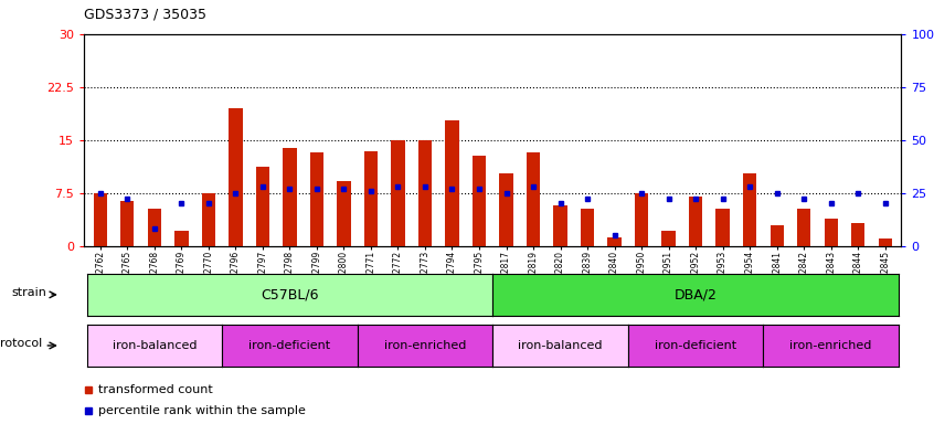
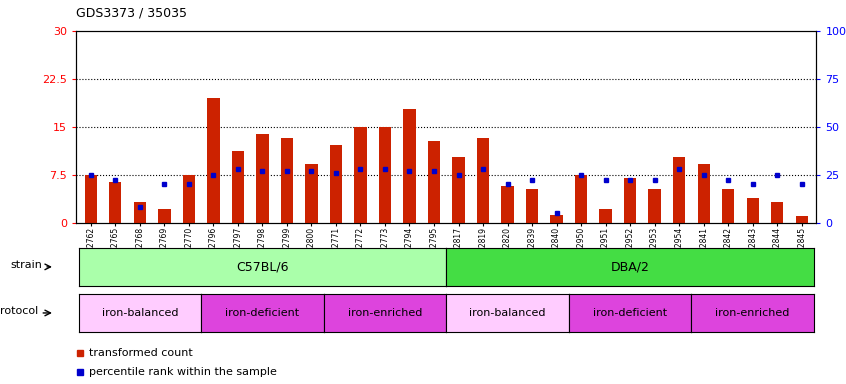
GSM262768: 5.2 -> 3.2
GSM262771: 13.4 -> 12.2
GSM262841: 3.0 -> 9.2
